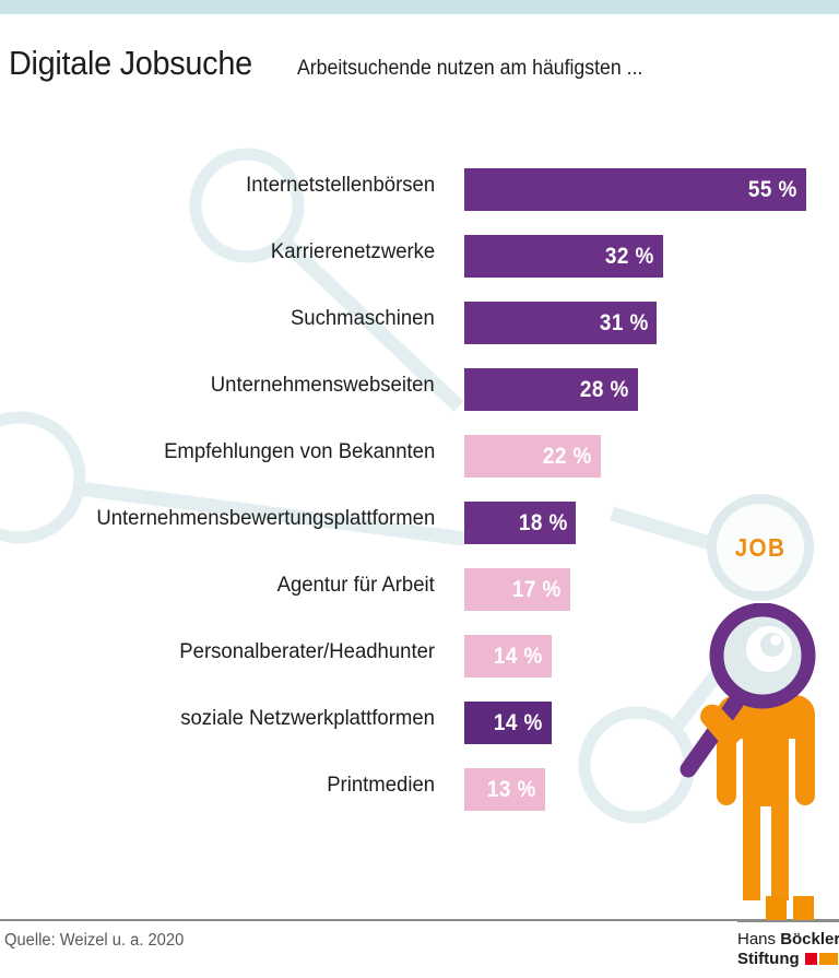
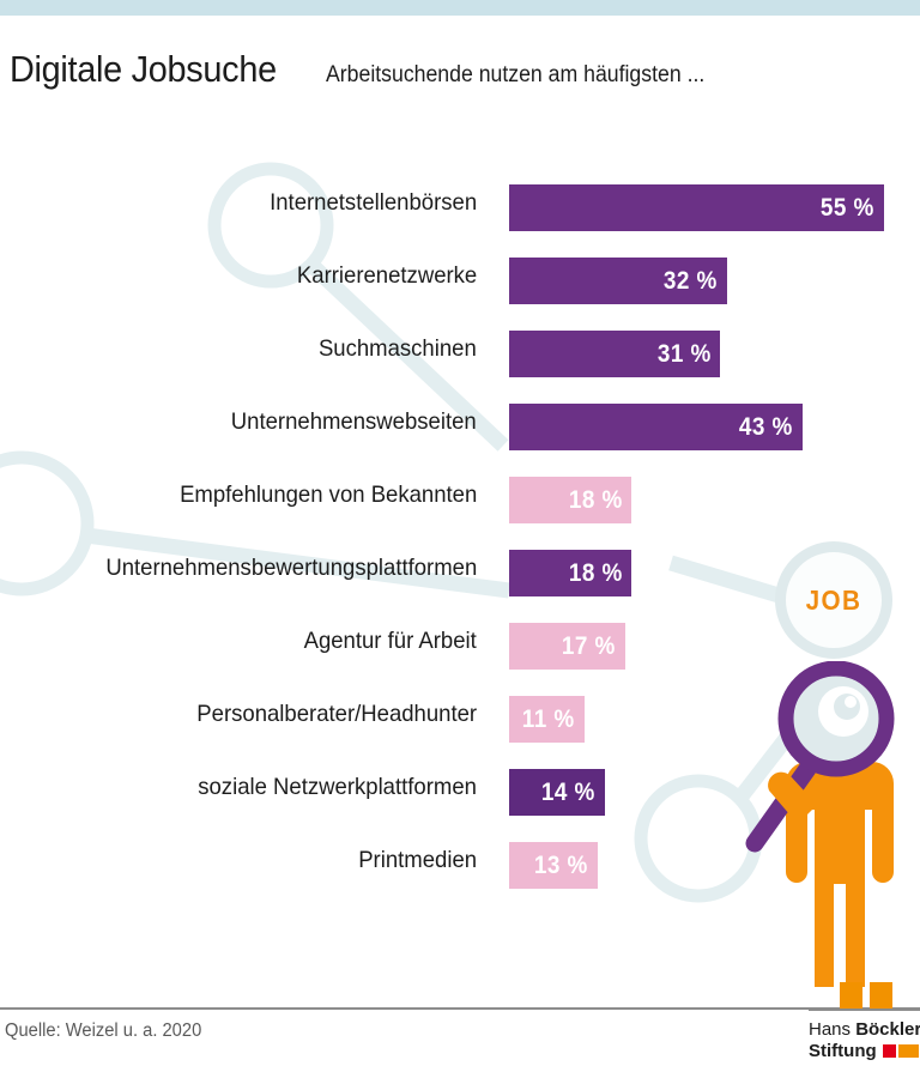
Unternehmenswebseiten: 28 -> 43
Empfehlungen von Bekannten: 22 -> 18
Personalberater/Headhunter: 14 -> 11
